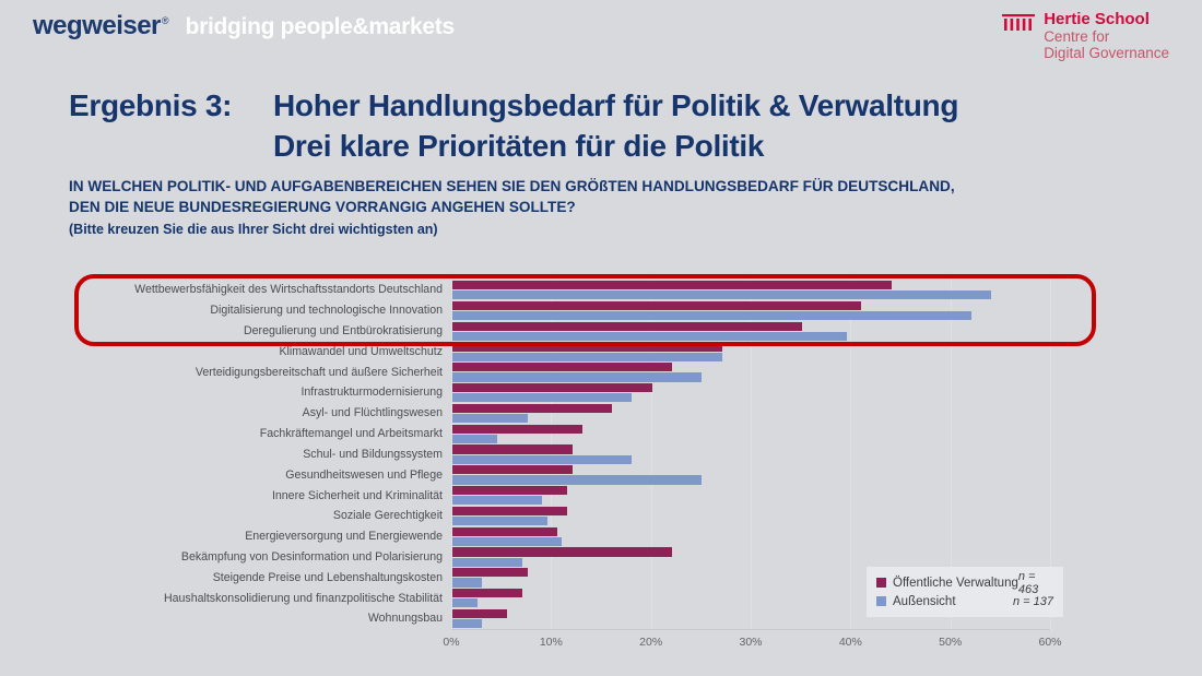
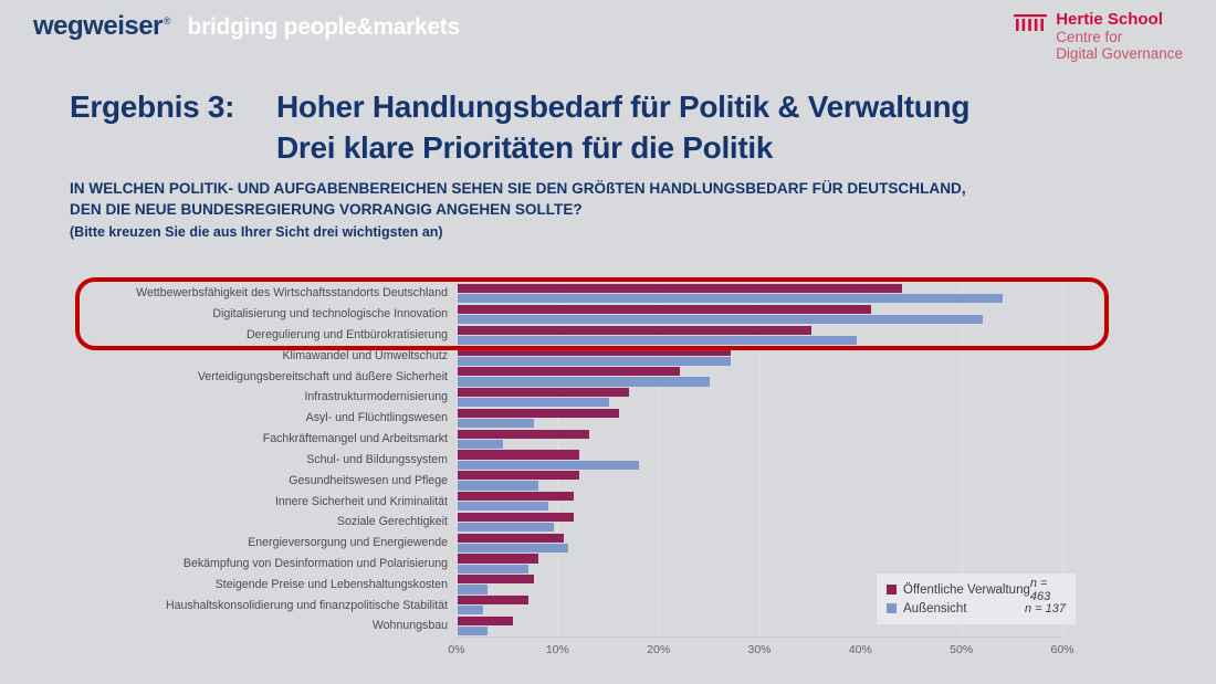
Öffentliche Verwaltung/Infrastrukturmodernisierung: 20% -> 17%
Außensicht/Infrastrukturmodernisierung: 18% -> 15%
Außensicht/Gesundheitswesen und Pflege: 25% -> 8%
Öffentliche Verwaltung/Bekämpfung von Desinformation und Polarisierung: 22% -> 8%
